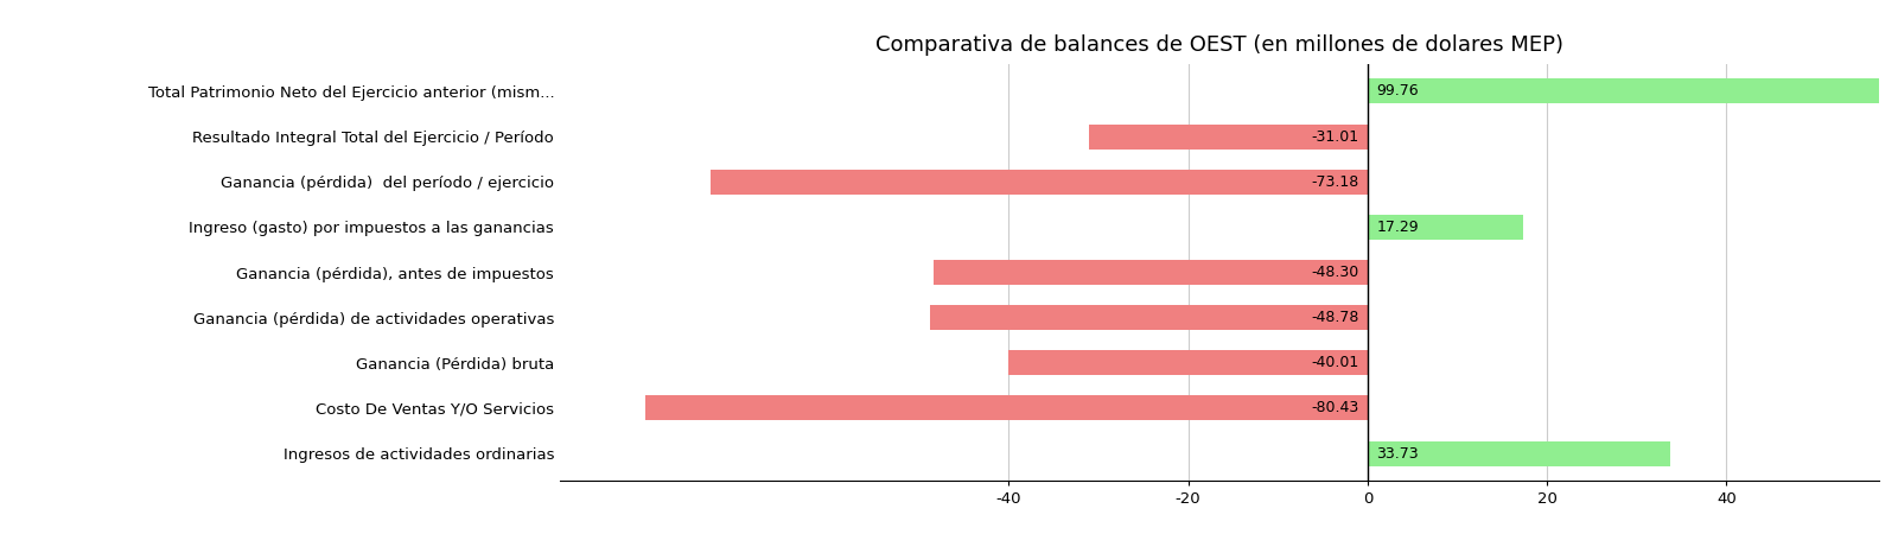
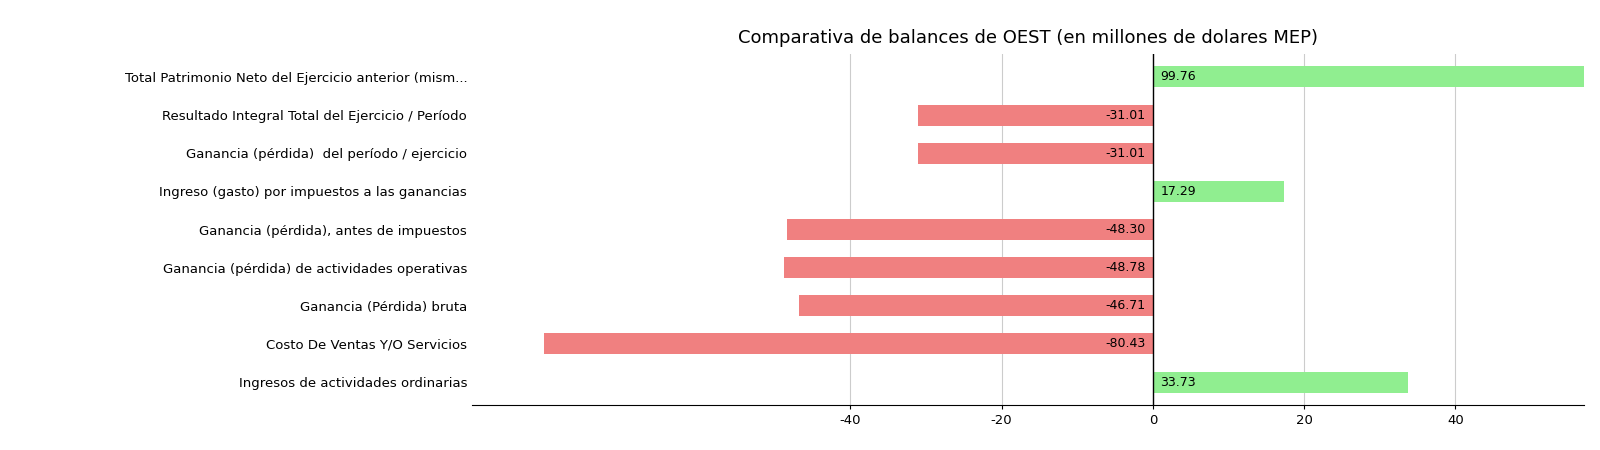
Ganancia (pérdida) del período / ejercicio: -73.18 -> -31.01
Ganancia (Pérdida) bruta: -40.01 -> -46.71
